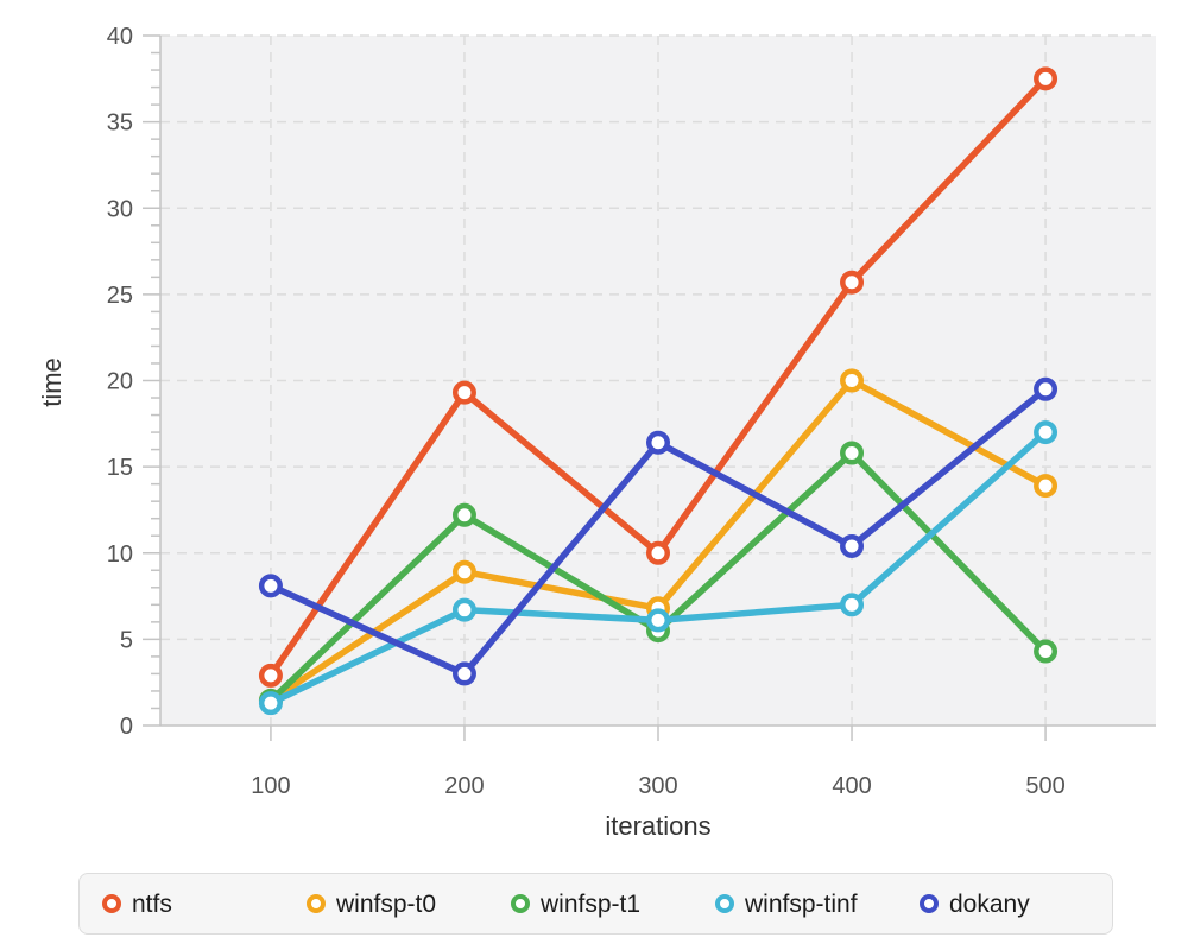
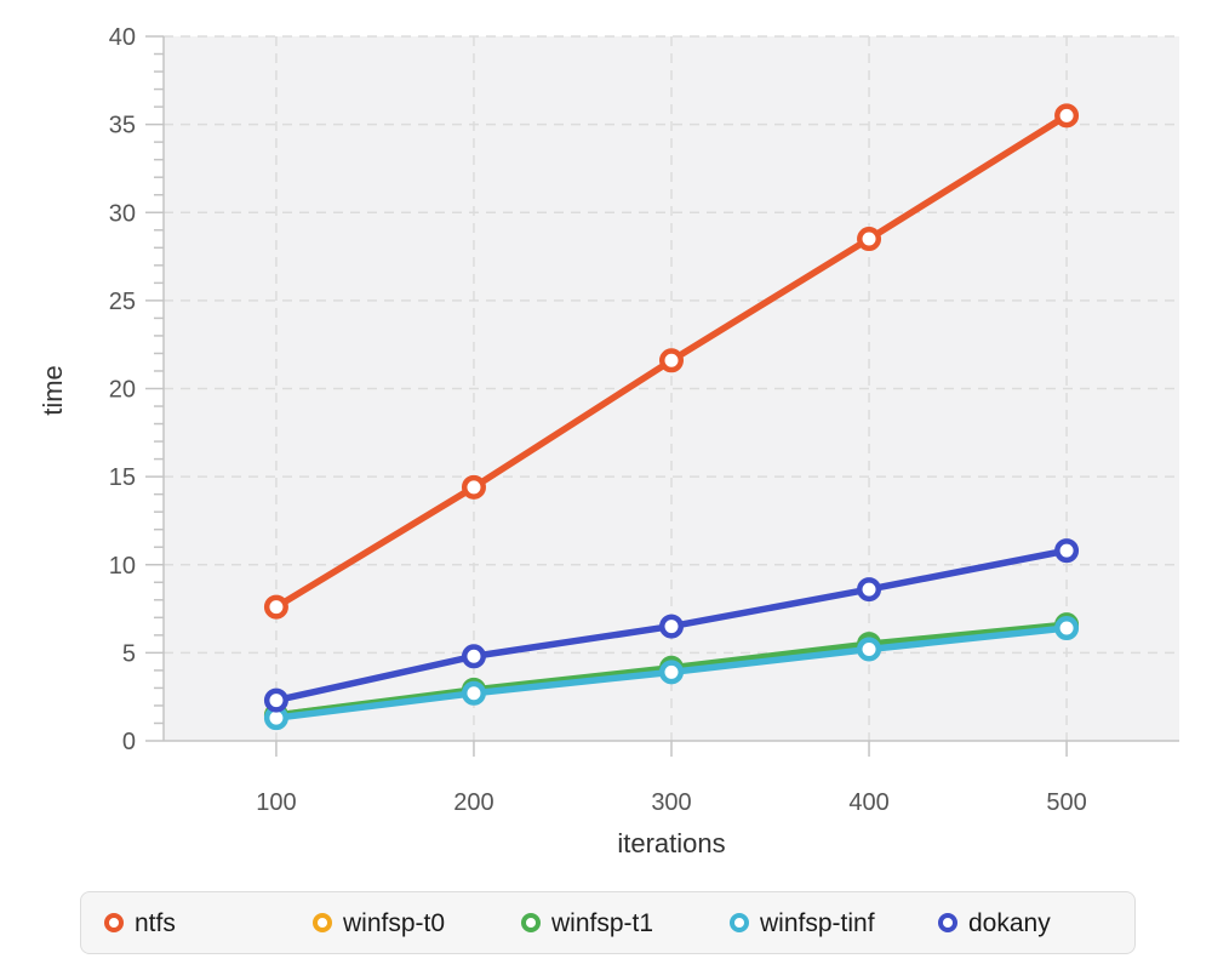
ntfs/100: 2.9 -> 7.6
dokany/100: 8.1 -> 2.3
ntfs/200: 19.3 -> 14.4
winfsp-t0/200: 8.9 -> 2.9
winfsp-t1/200: 12.2 -> 2.9
winfsp-tinf/200: 6.7 -> 2.7
dokany/200: 3.0 -> 4.8
ntfs/300: 10.0 -> 21.6
winfsp-t0/300: 6.8 -> 4.1
winfsp-t1/300: 5.5 -> 4.2
winfsp-tinf/300: 6.1 -> 3.9
dokany/300: 16.4 -> 6.5
ntfs/400: 25.7 -> 28.5
winfsp-t0/400: 20.0 -> 5.4
winfsp-t1/400: 15.8 -> 5.5
winfsp-tinf/400: 7.0 -> 5.2
dokany/400: 10.4 -> 8.6
ntfs/500: 37.5 -> 35.5
winfsp-t0/500: 13.9 -> 6.5
winfsp-t1/500: 4.3 -> 6.6
winfsp-tinf/500: 17.0 -> 6.4
dokany/500: 19.5 -> 10.8
